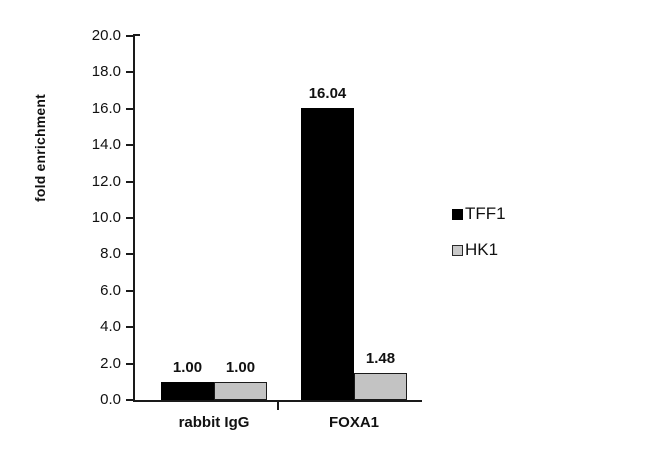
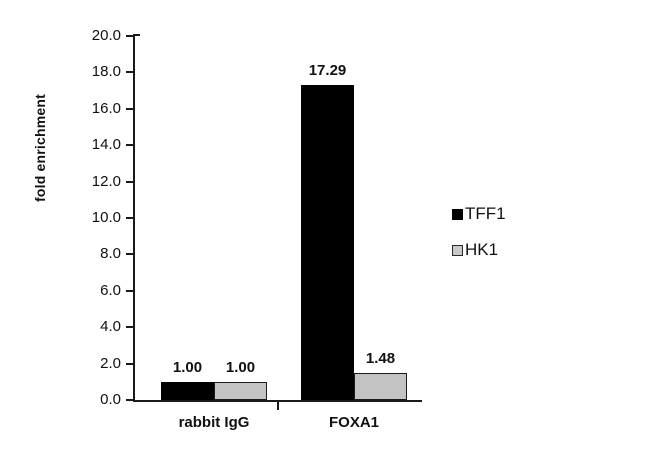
TFF1/FOXA1: 16.04 -> 17.29
